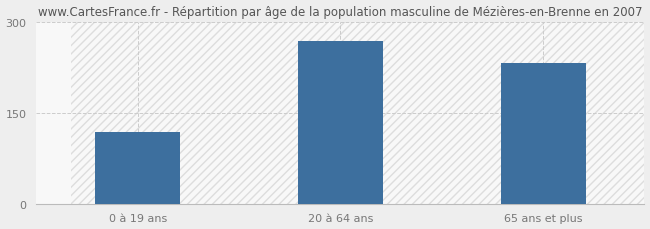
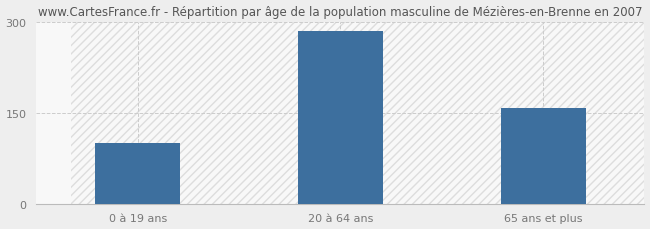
0 à 19 ans: 118 -> 100
20 à 64 ans: 268 -> 284
65 ans et plus: 232 -> 157
